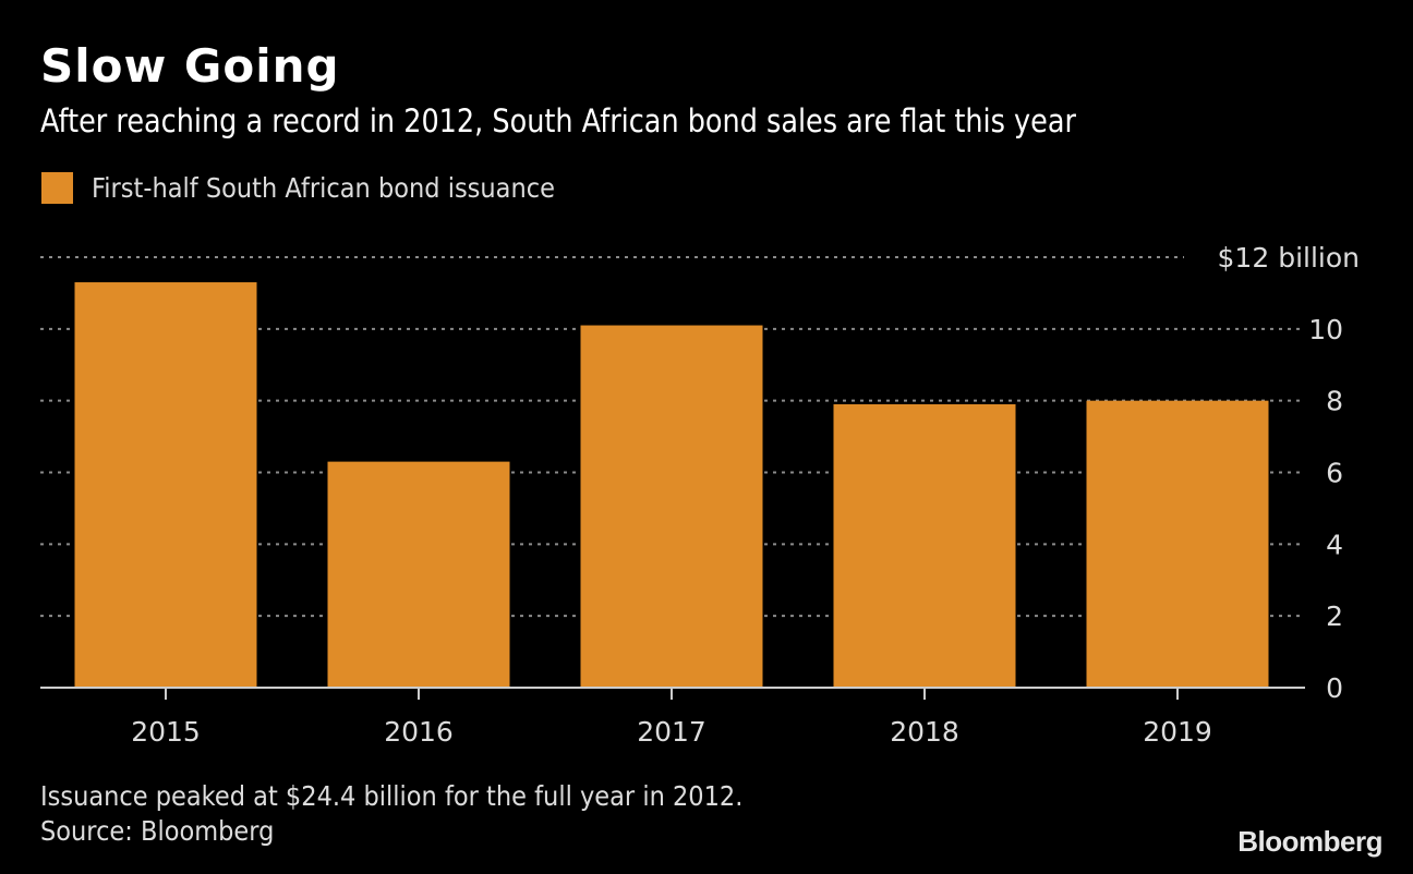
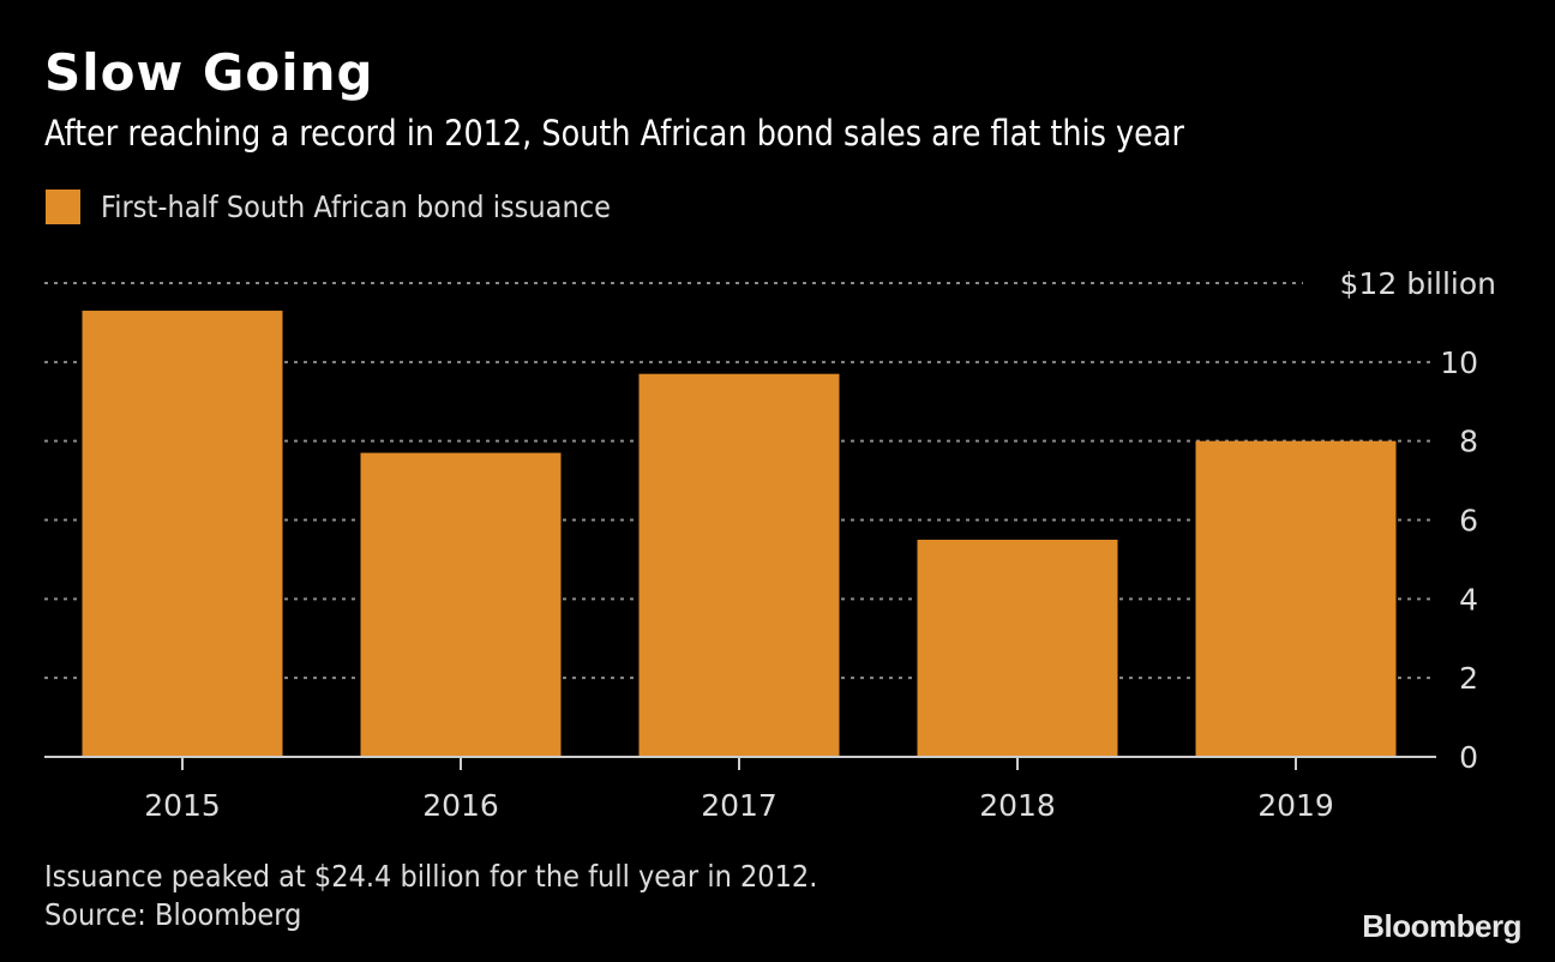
2016: 6.3 -> 7.7
2017: 10.1 -> 9.7
2018: 7.9 -> 5.5
